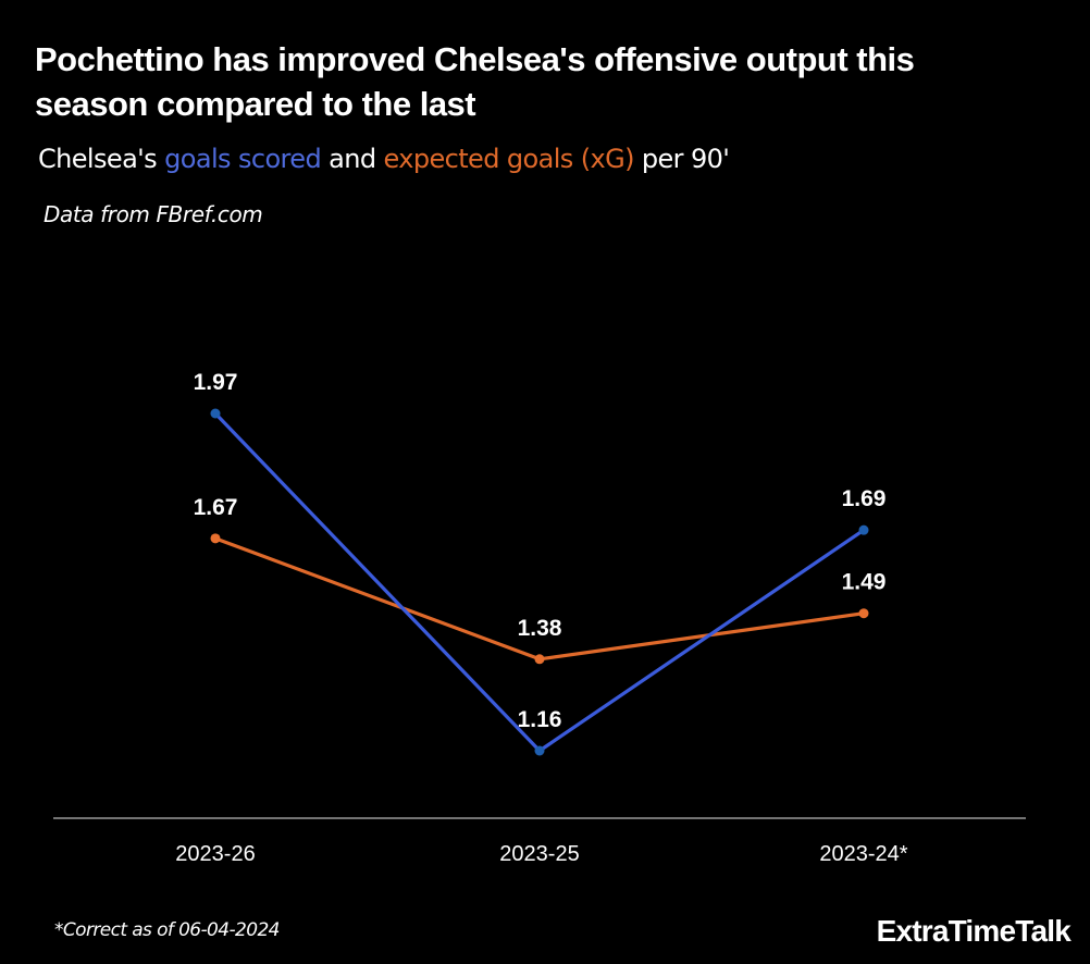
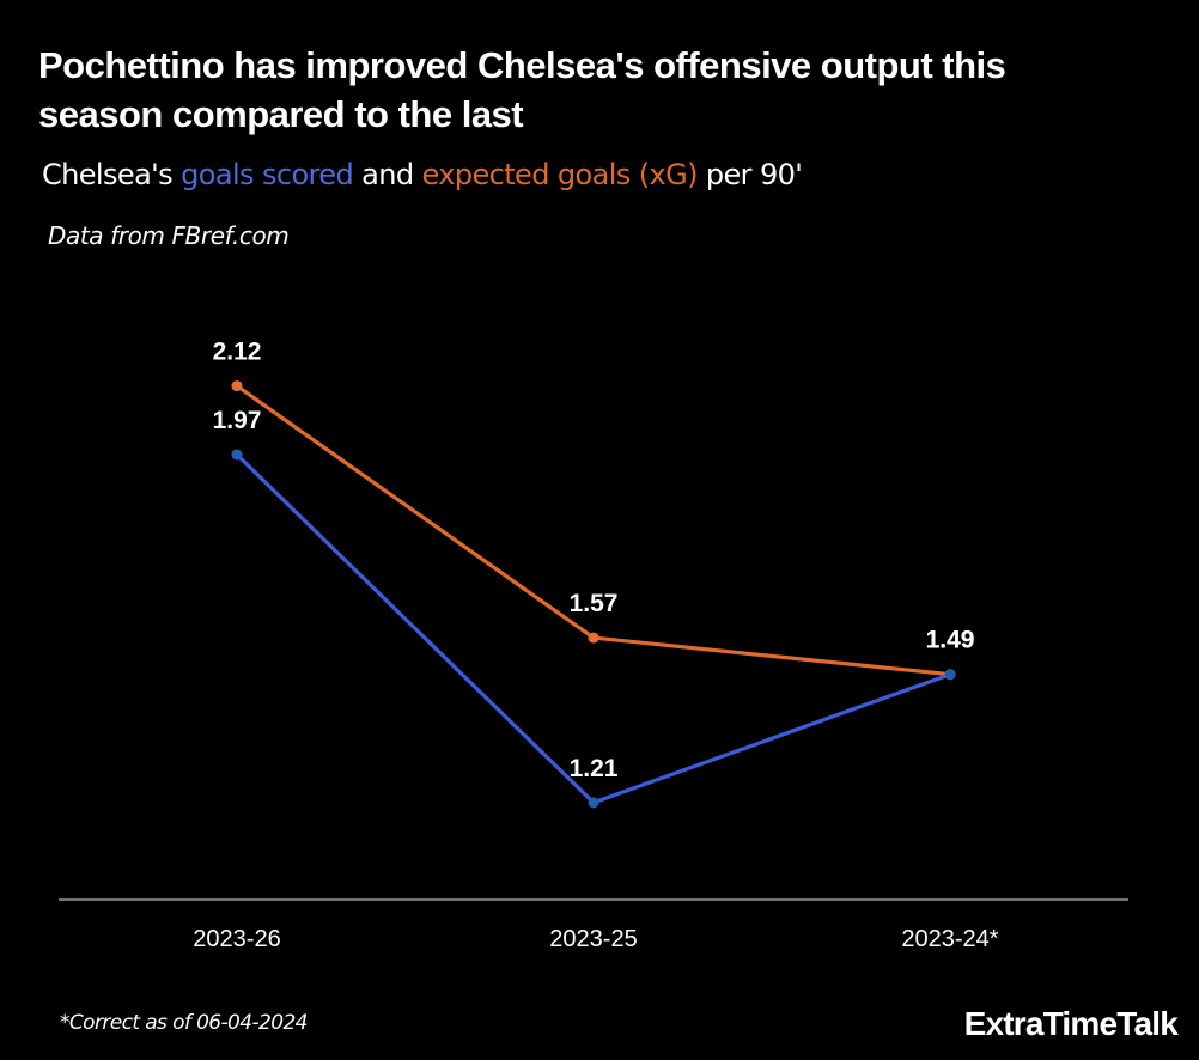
expected goals (xG)/2023-26: 1.67 -> 2.12
goals scored/2023-25: 1.16 -> 1.21
expected goals (xG)/2023-25: 1.38 -> 1.57
goals scored/2023-24*: 1.69 -> 1.49
